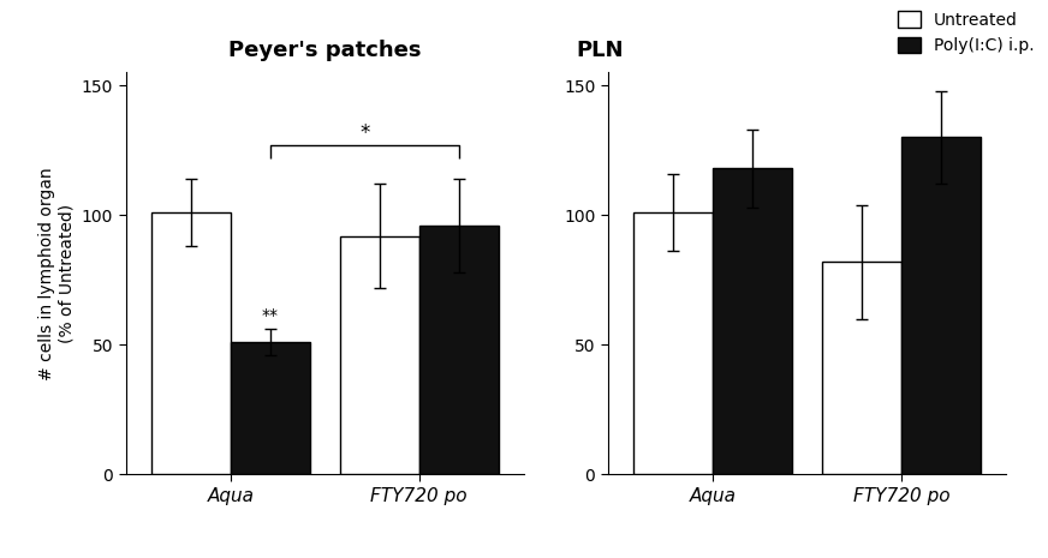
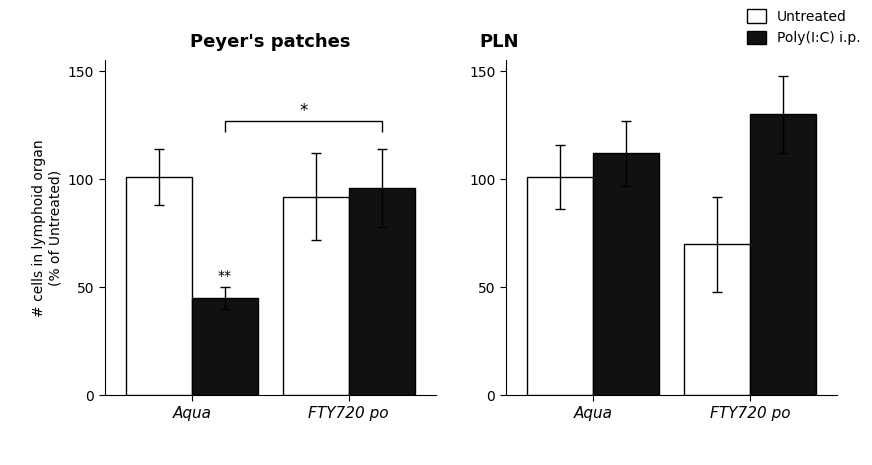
Peyer's patches/Poly(I:C) i.p./Aqua: 51 -> 45
PLN/Poly(I:C) i.p./Aqua: 118 -> 112
PLN/Untreated/FTY720 po: 82 -> 70
